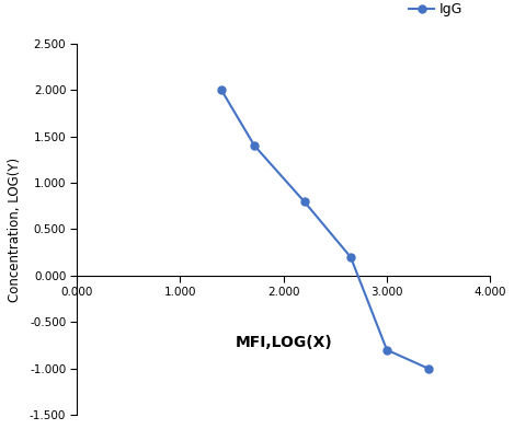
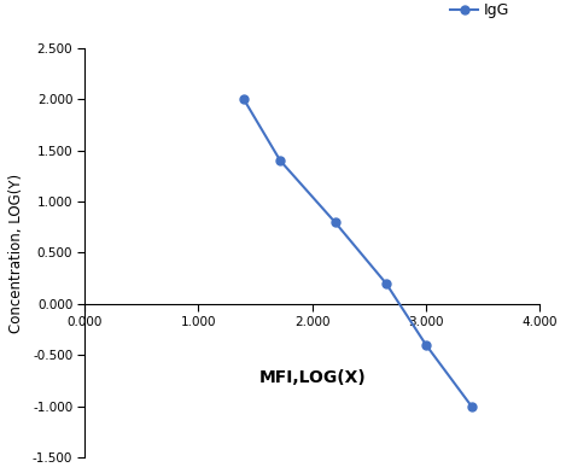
3.000: -0.8 -> -0.4
